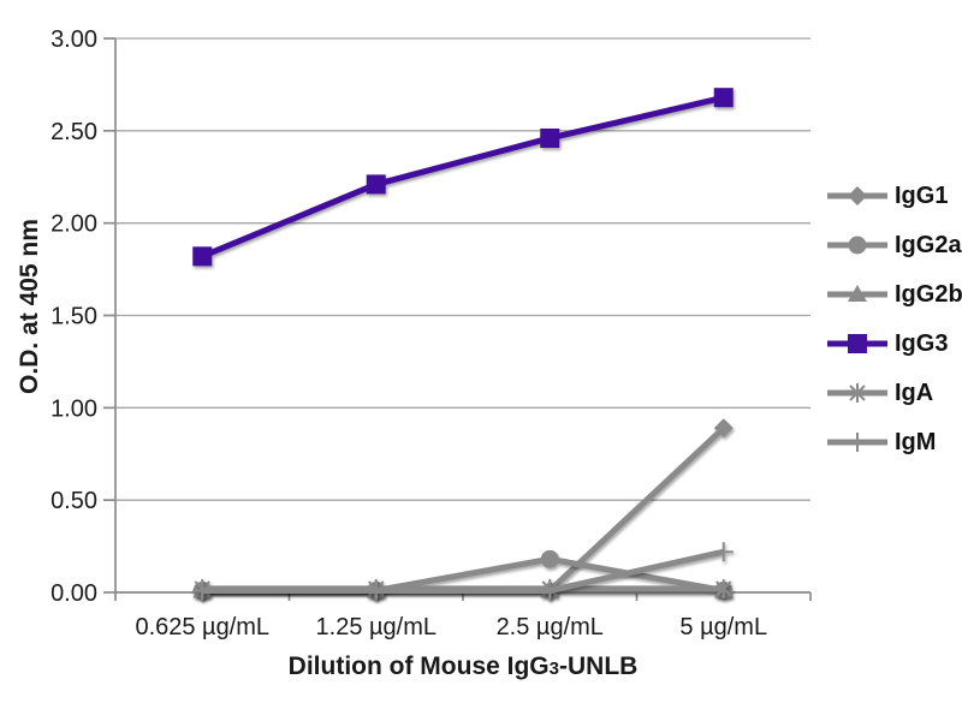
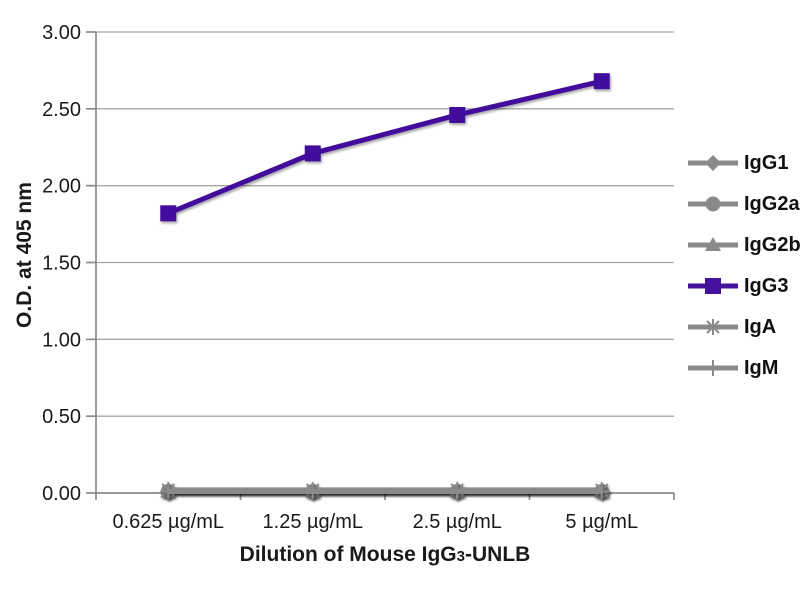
IgG2a/2.5 µg/mL: 0.18 -> 0.01
IgG1/5 µg/mL: 0.89 -> 0.01
IgM/5 µg/mL: 0.22 -> 0.01
